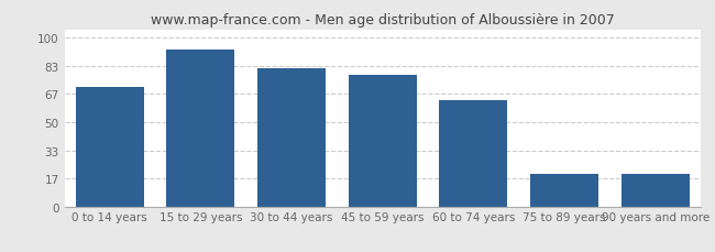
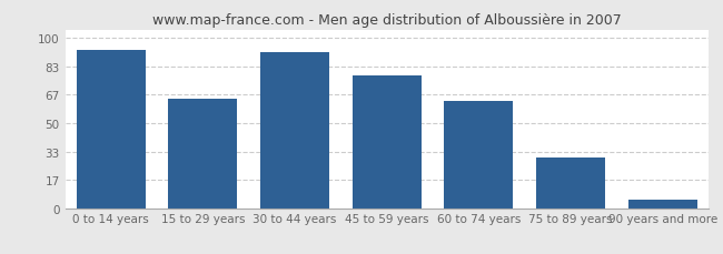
0 to 14 years: 71 -> 93
15 to 29 years: 93 -> 64
30 to 44 years: 82 -> 92
75 to 89 years: 19 -> 30
90 years and more: 19 -> 5
